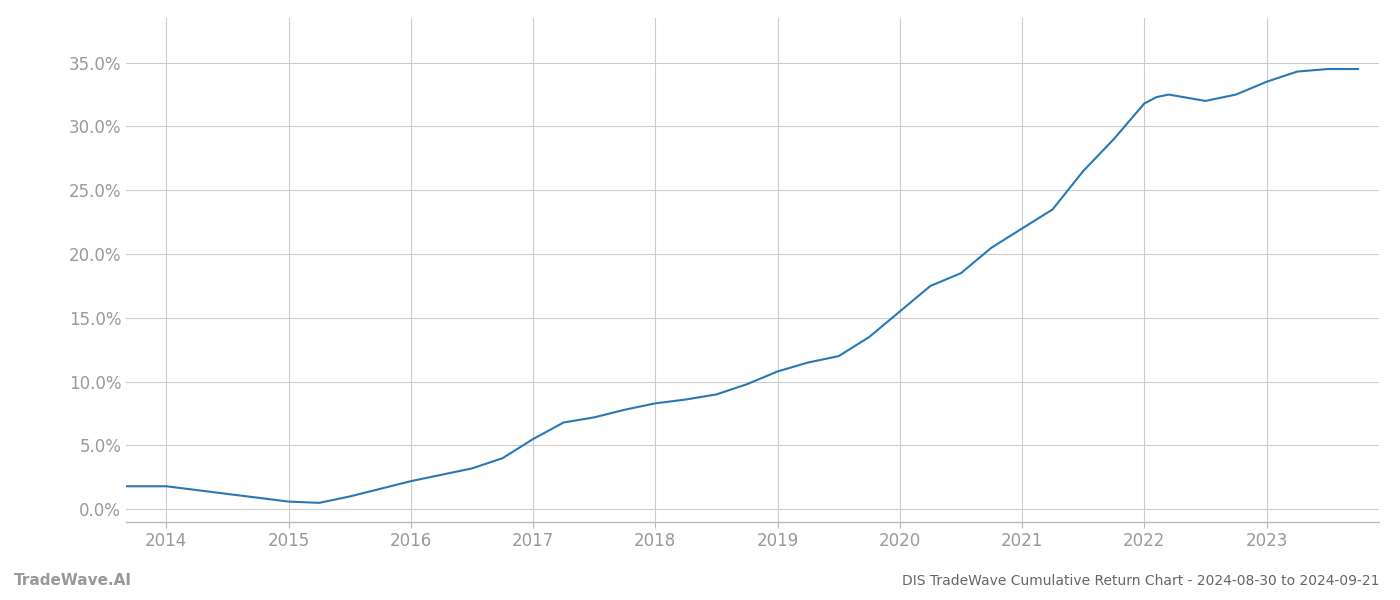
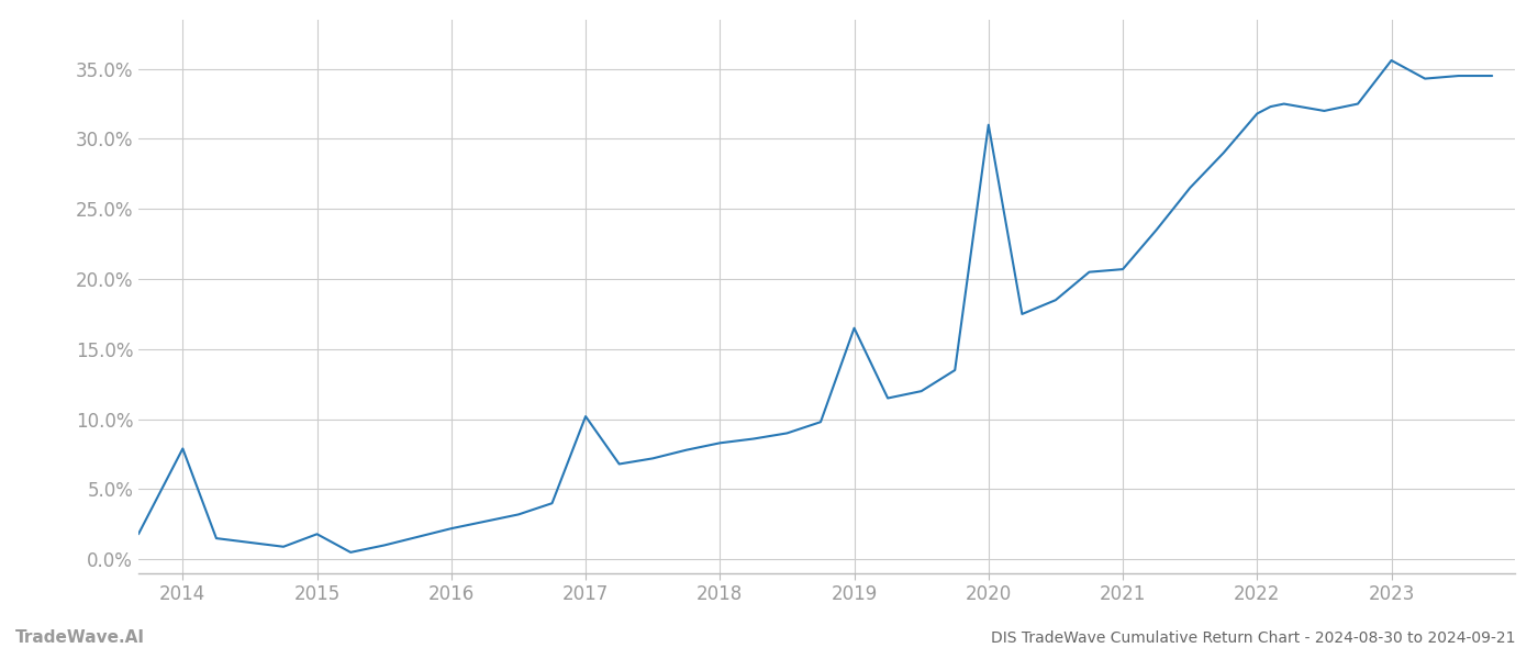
2014: 1.8% -> 7.9%
2015: 0.6% -> 1.8%
2017: 5.5% -> 10.2%
2019: 10.8% -> 16.5%
2020: 15.5% -> 31.0%
2021: 22.0% -> 20.7%
2023: 33.5% -> 35.6%
